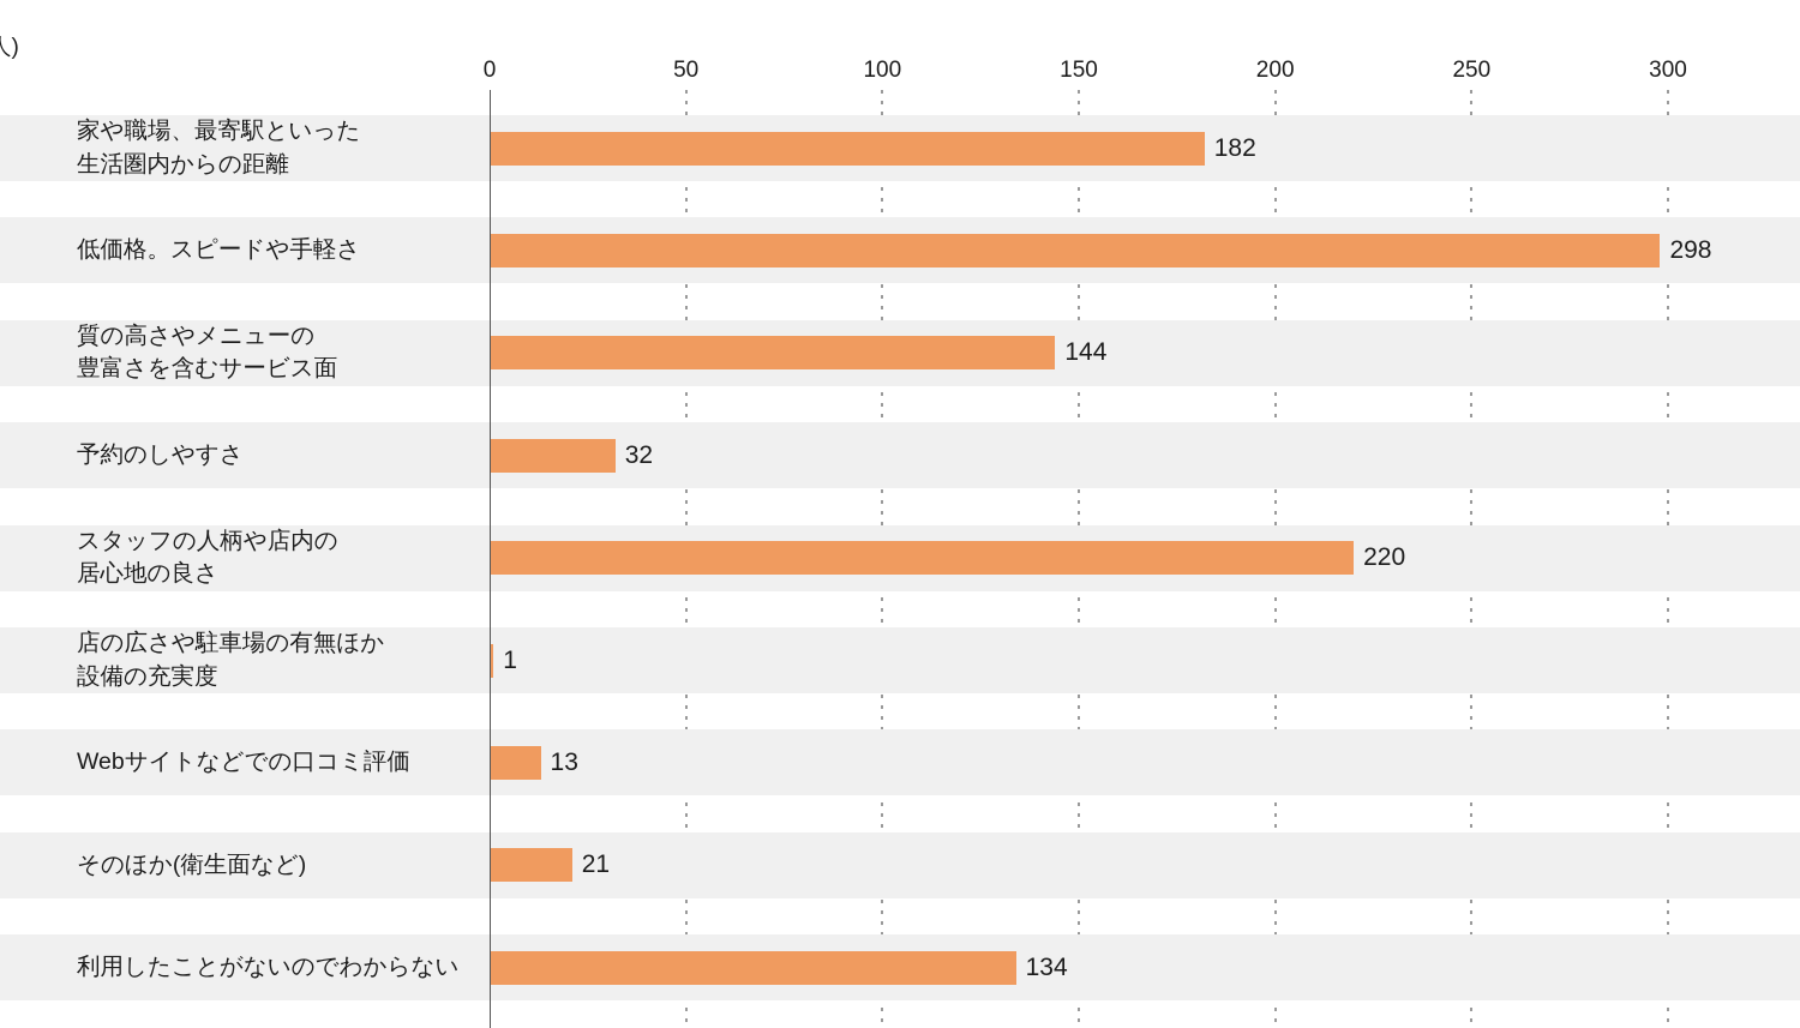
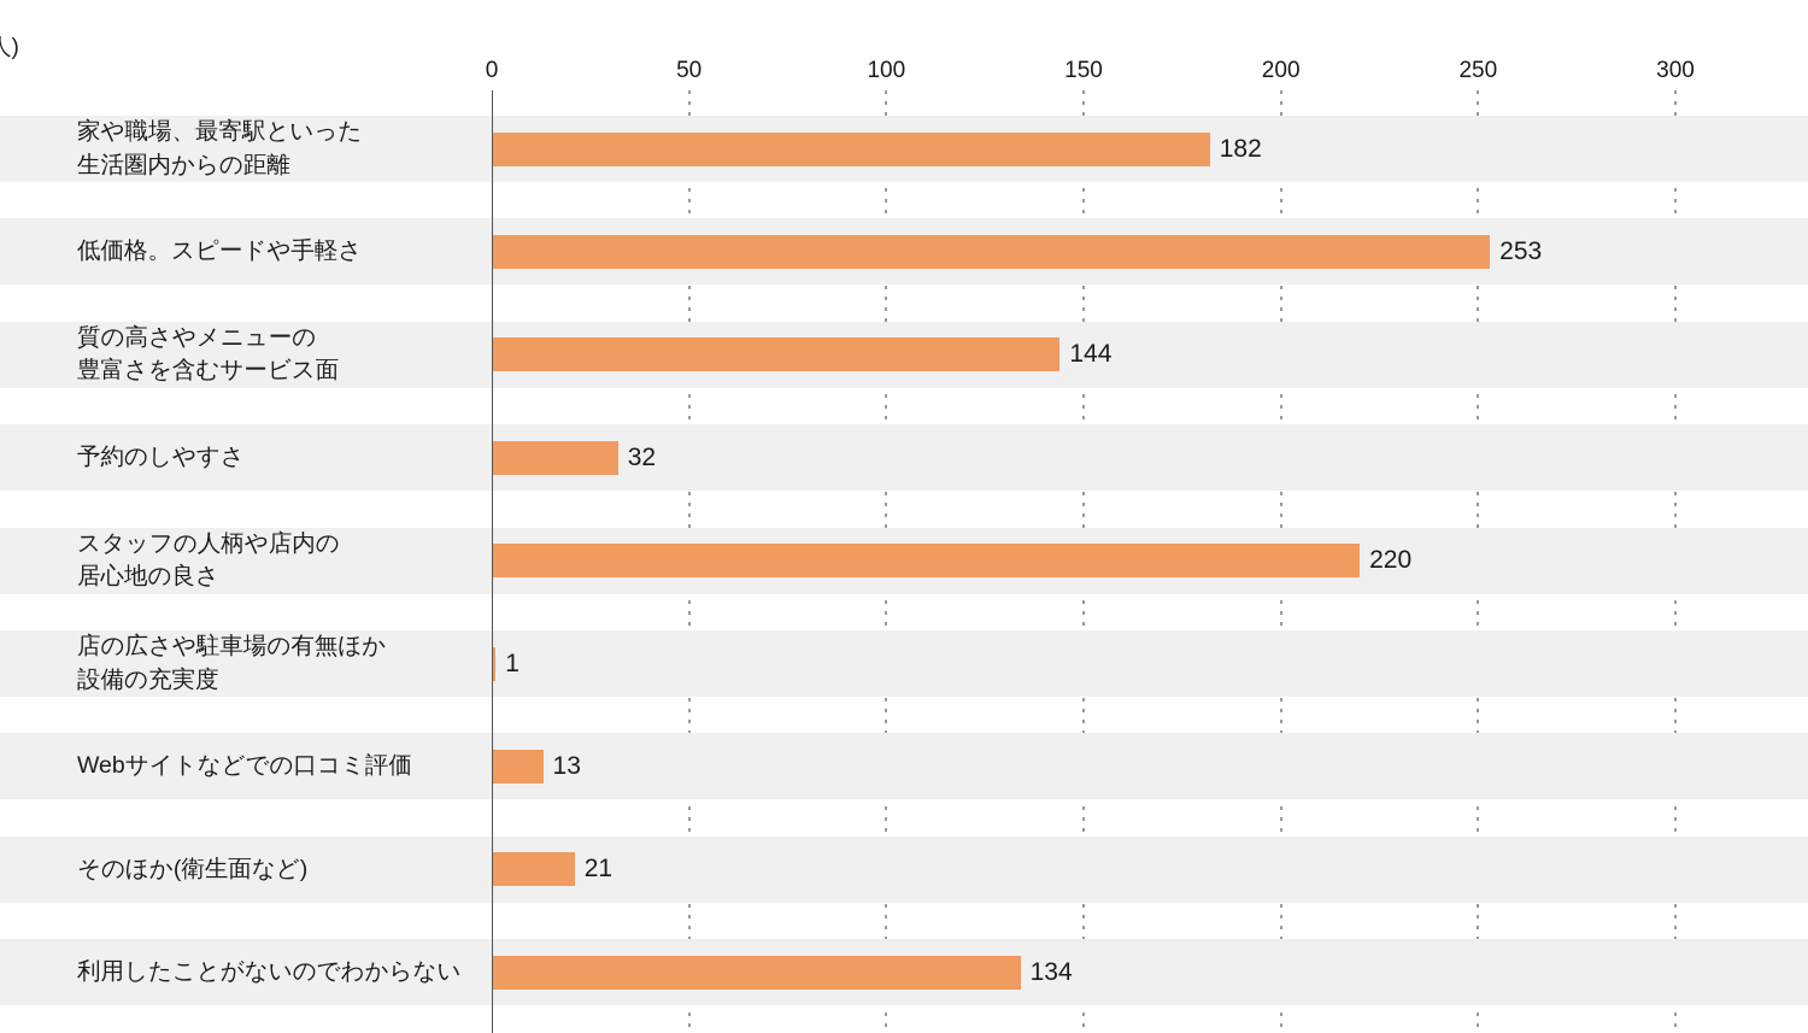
低価格。スピードや手軽さ: 298 -> 253
